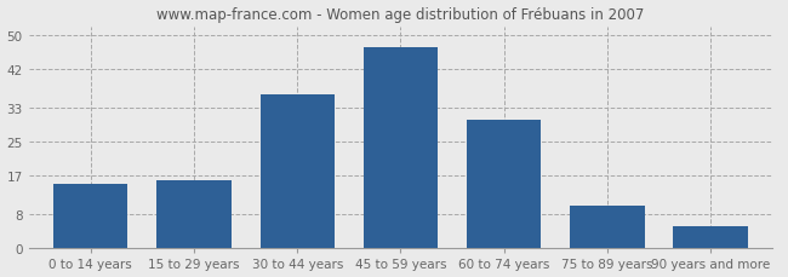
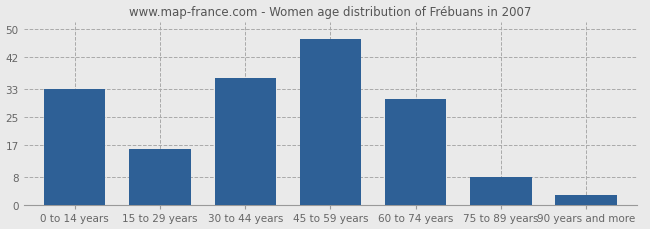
0 to 14 years: 15 -> 33
75 to 89 years: 10 -> 8
90 years and more: 5 -> 3
